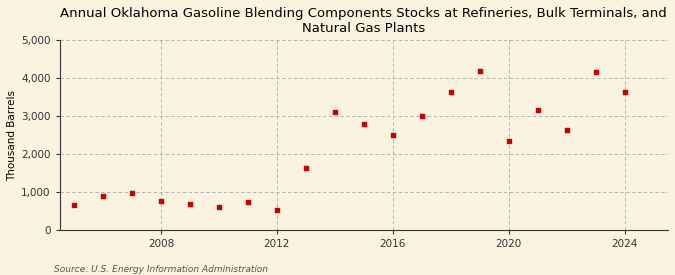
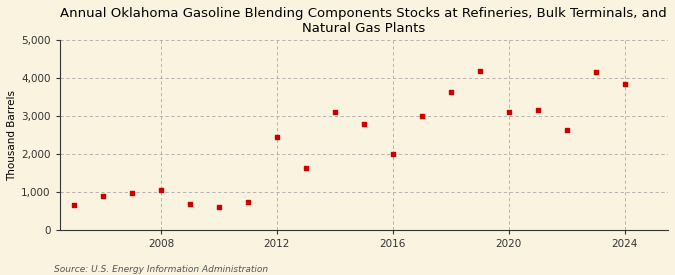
2008: 750 -> 1,050
2012: 520 -> 2,450
2016: 2,500 -> 2,000
2020: 2,350 -> 3,100
2024: 3,620 -> 3,850
